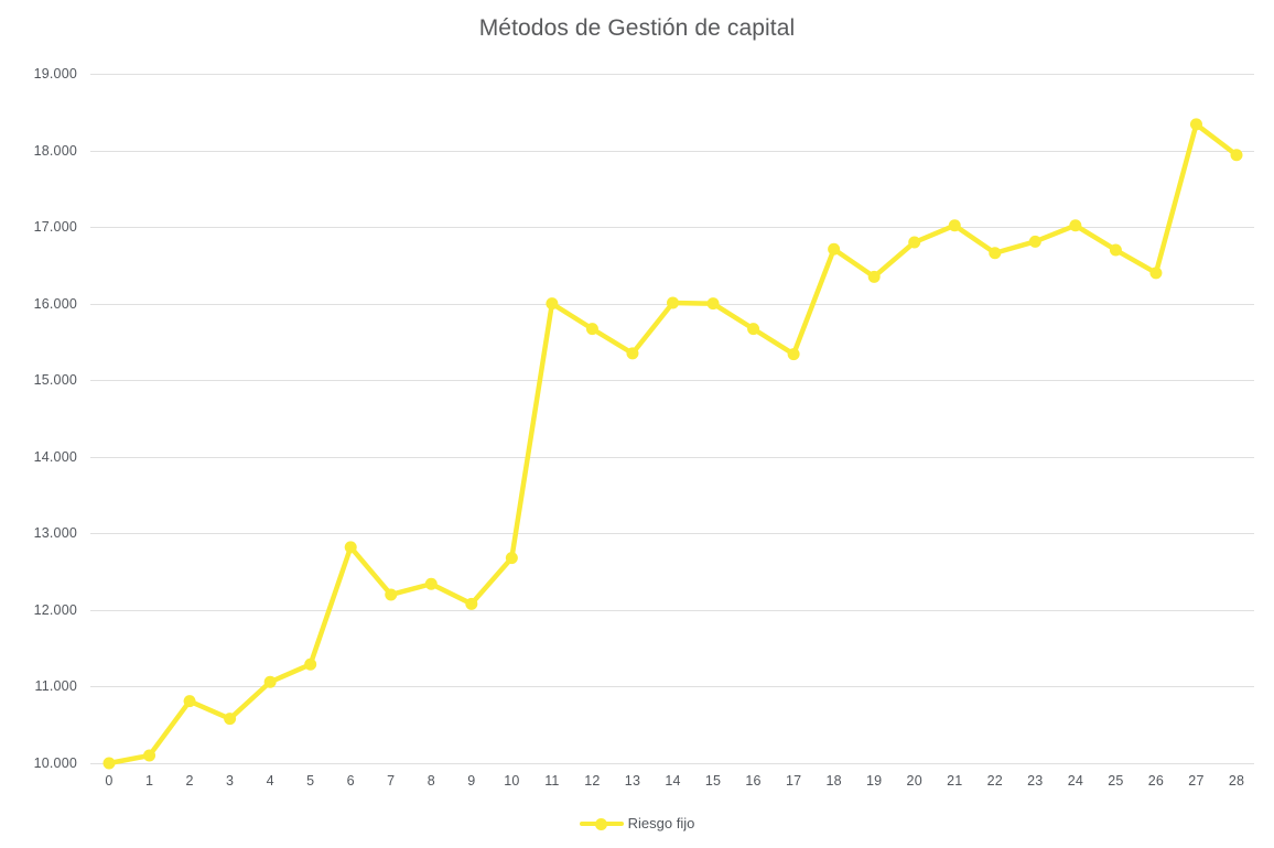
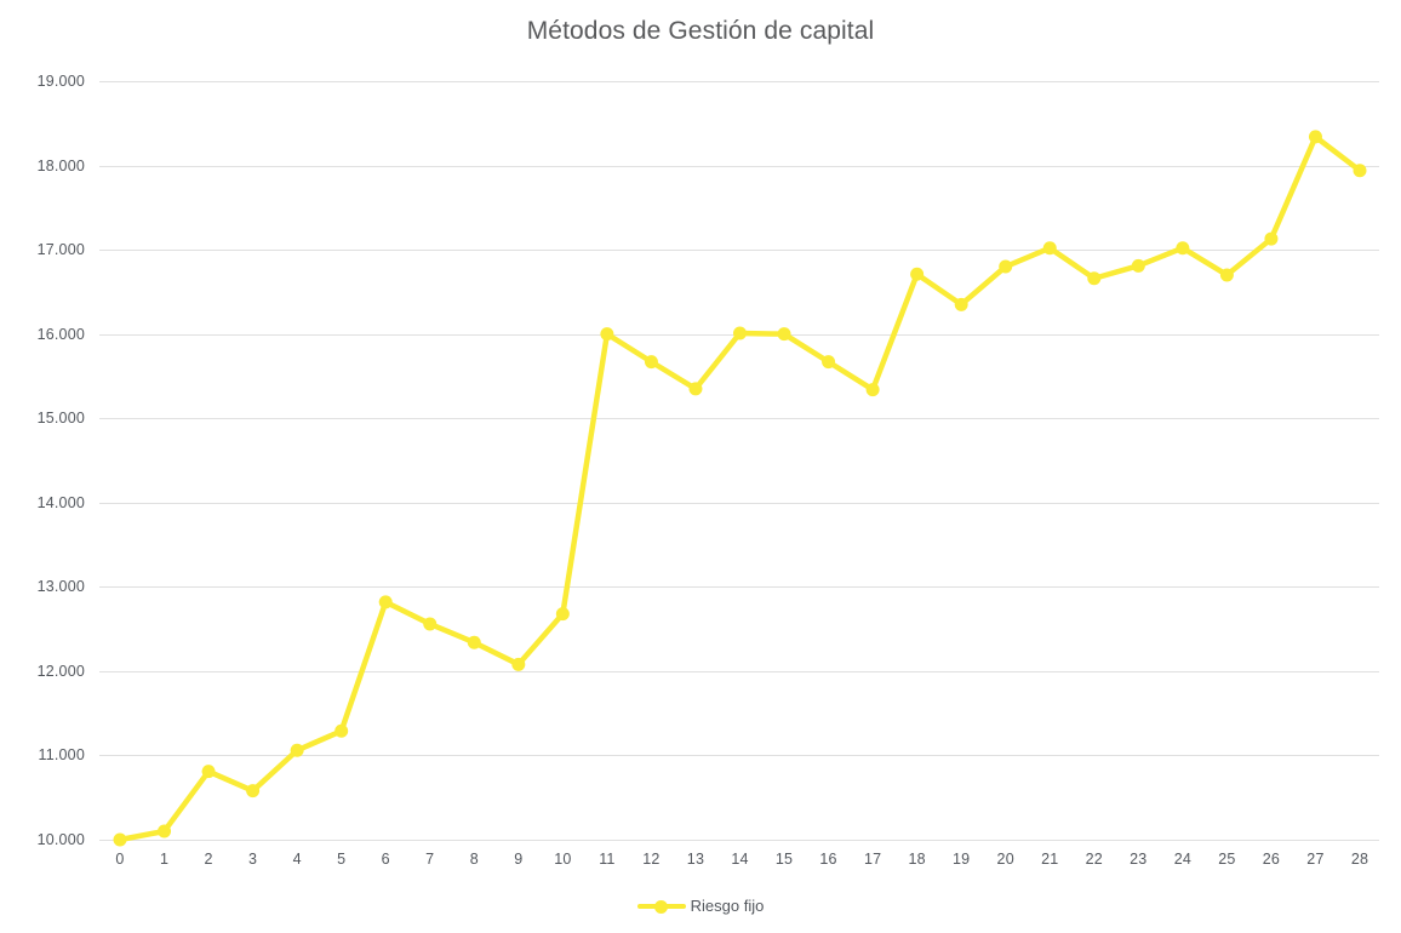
7: 12200 -> 12600
26: 16400 -> 17100
